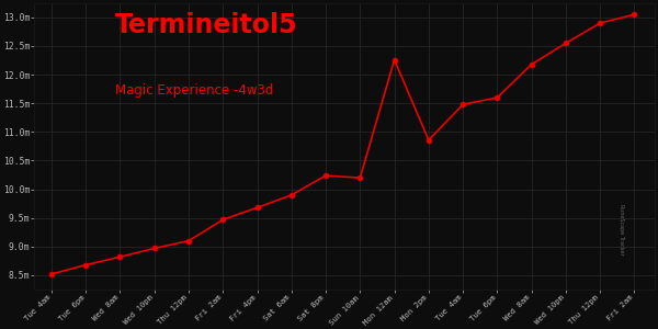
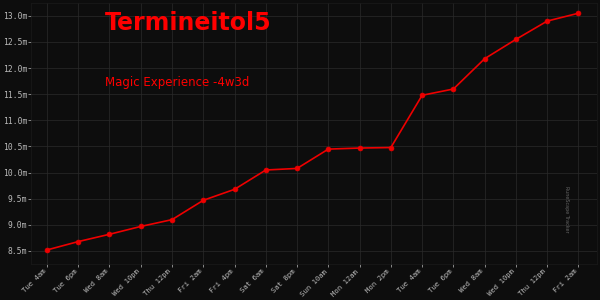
Sat 6am: 9.90m -> 10.05m
Sat 8pm: 10.24m -> 10.08m
Sun 10am: 10.20m -> 10.45m
Mon 12am: 12.26m -> 10.47m
Mon 2pm: 10.86m -> 10.48m
